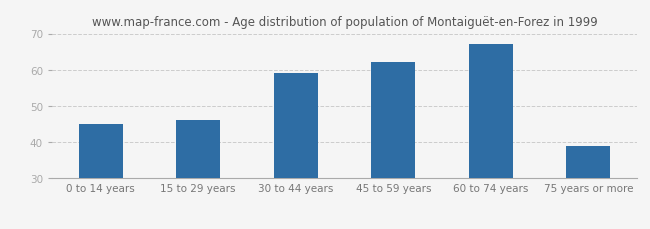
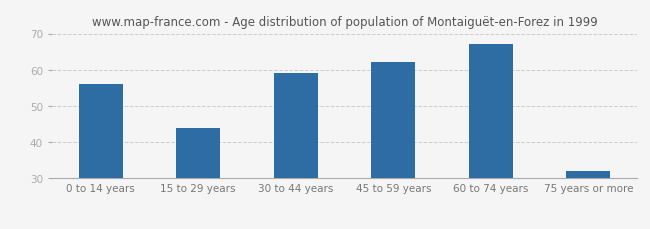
0 to 14 years: 45 -> 56
15 to 29 years: 46 -> 44
75 years or more: 39 -> 32
